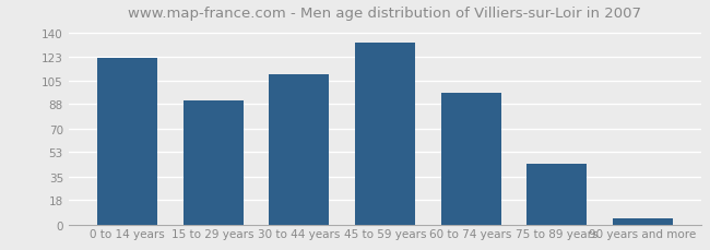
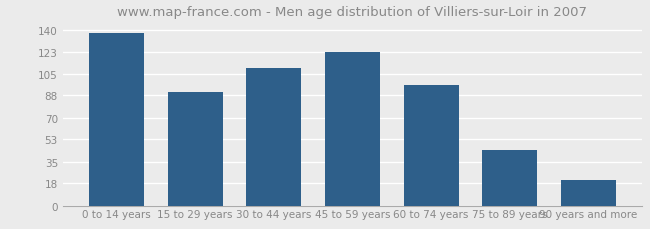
0 to 14 years: 122 -> 138
45 to 59 years: 133 -> 123
90 years and more: 5 -> 21
